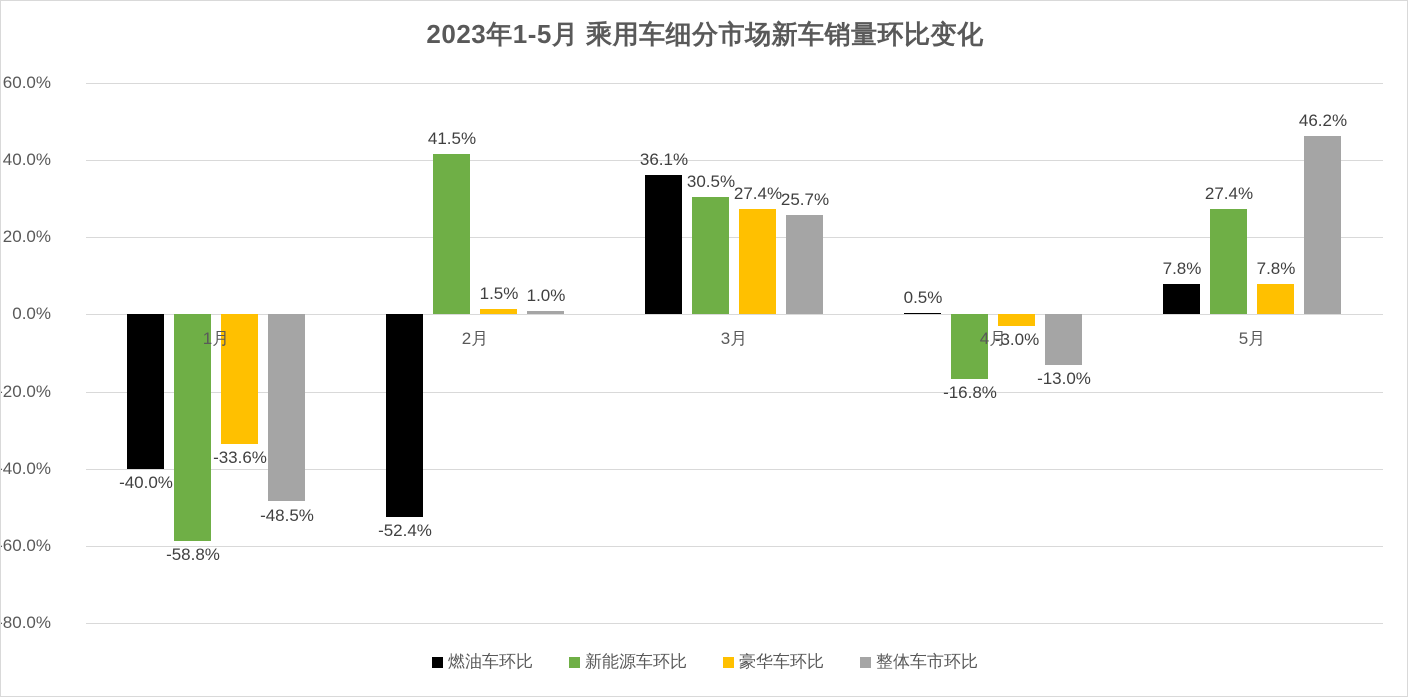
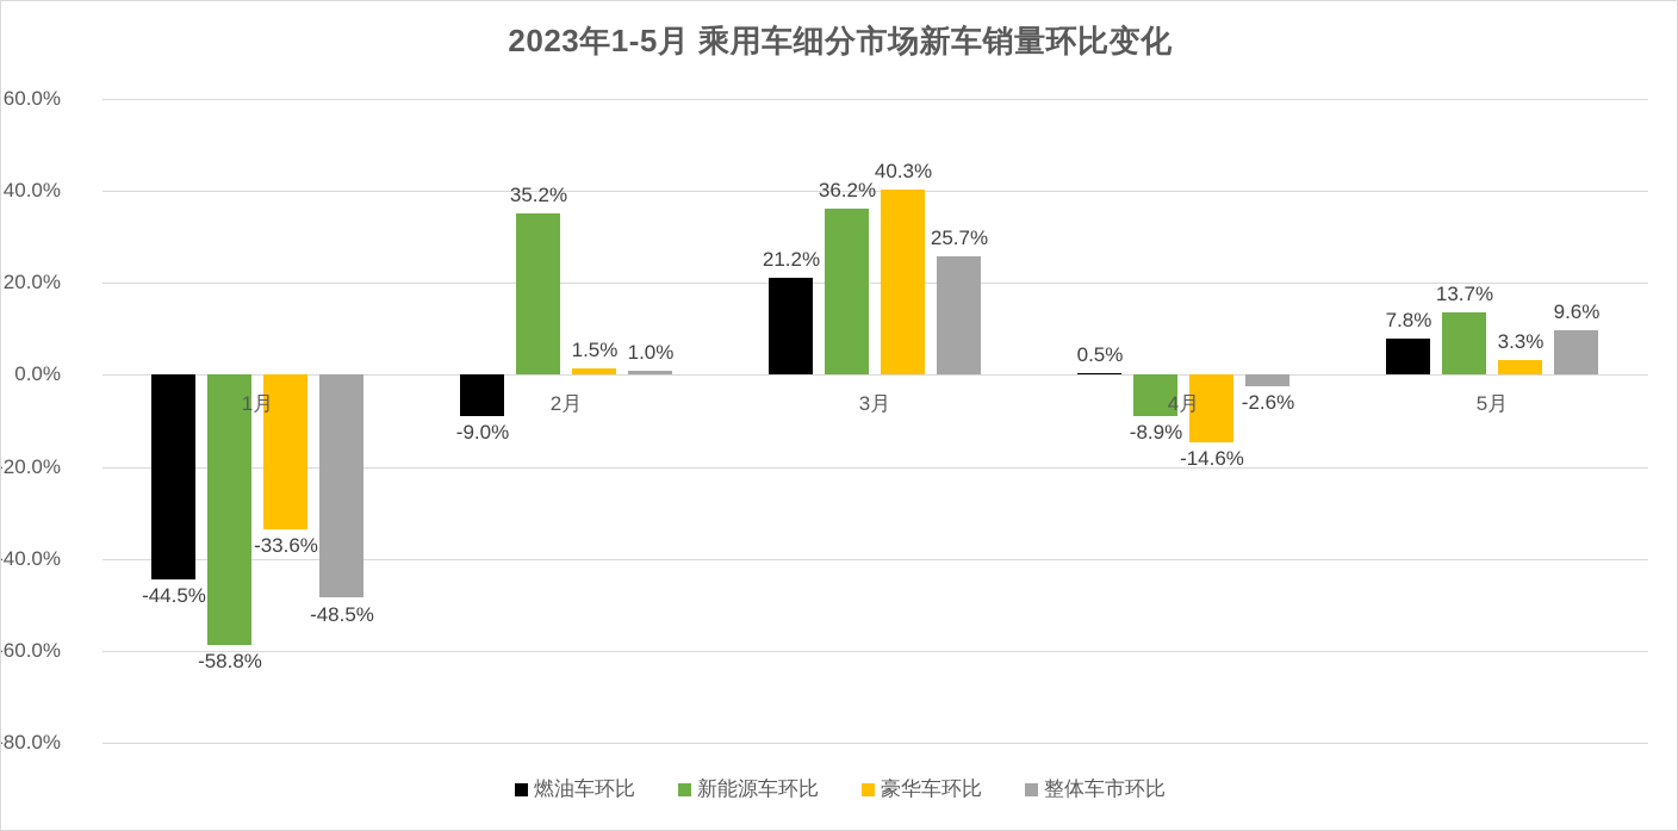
燃油车环比/1月: -40.0% -> -44.5%
燃油车环比/2月: -52.4% -> -9.0%
新能源车环比/2月: 41.5% -> 35.2%
燃油车环比/3月: 36.1% -> 21.2%
新能源车环比/3月: 30.5% -> 36.2%
豪华车环比/3月: 27.4% -> 40.3%
新能源车环比/4月: -16.8% -> -8.9%
豪华车环比/4月: -3.0% -> -14.6%
整体车市环比/4月: -13.0% -> -2.6%
新能源车环比/5月: 27.4% -> 13.7%
豪华车环比/5月: 7.8% -> 3.3%
整体车市环比/5月: 46.2% -> 9.6%
